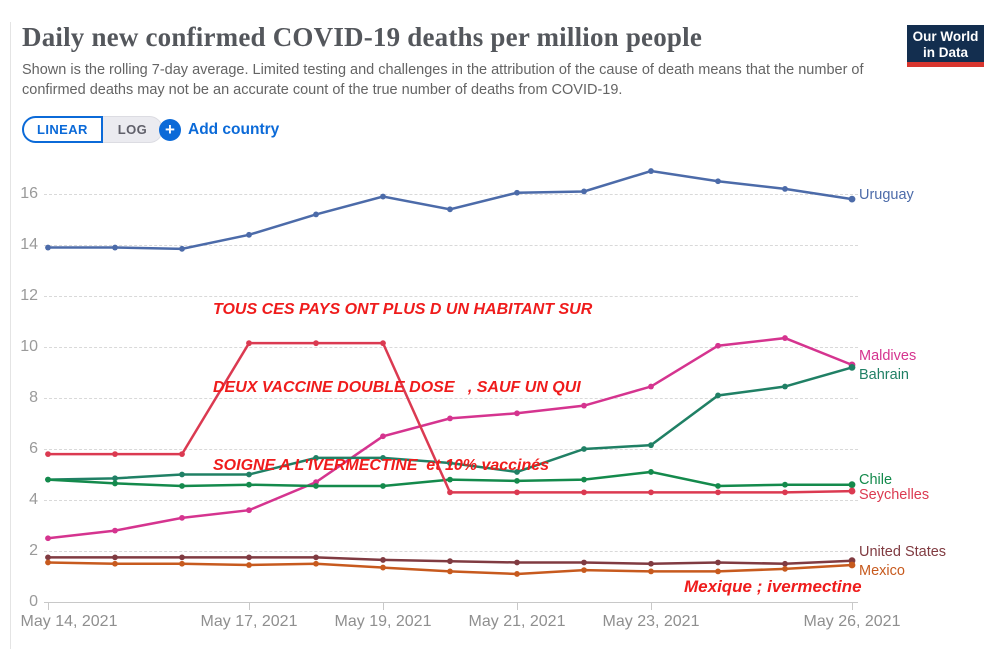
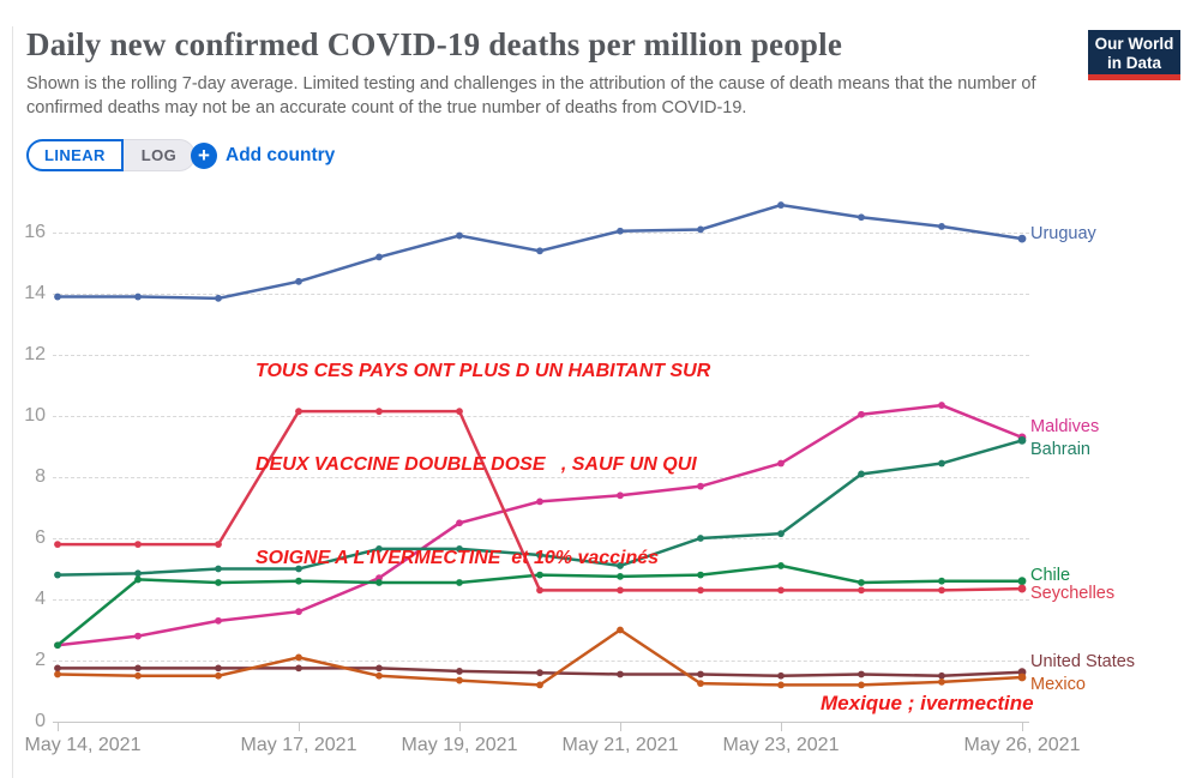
Chile/May 14, 2021: 4.8 -> 2.5
Mexico/May 17, 2021: 1.4 -> 2.1
Mexico/May 21, 2021: 1.1 -> 3.0
